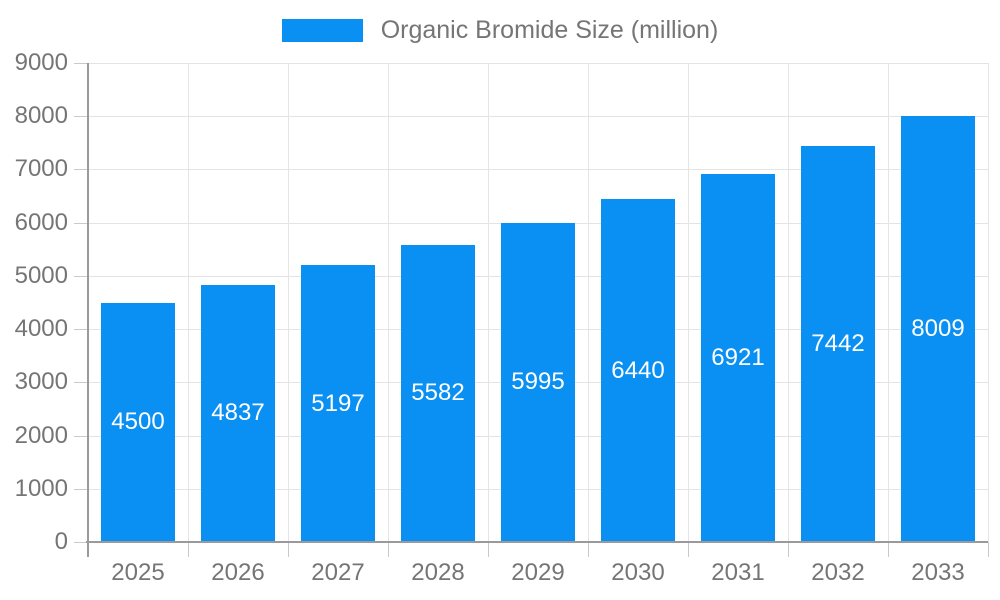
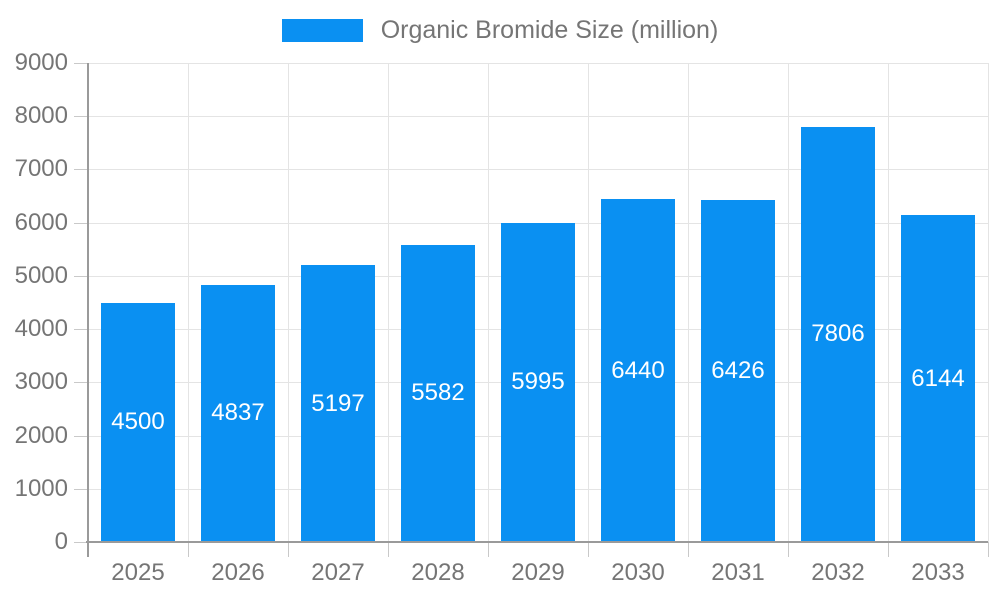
2031: 6921 -> 6426
2032: 7442 -> 7806
2033: 8009 -> 6144
